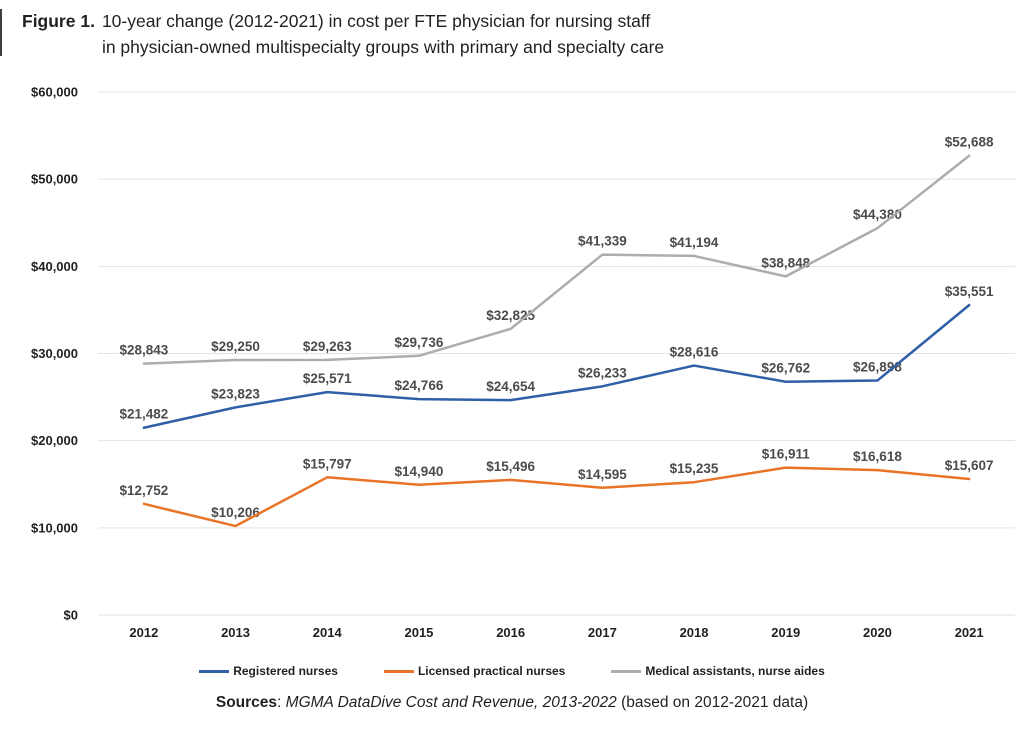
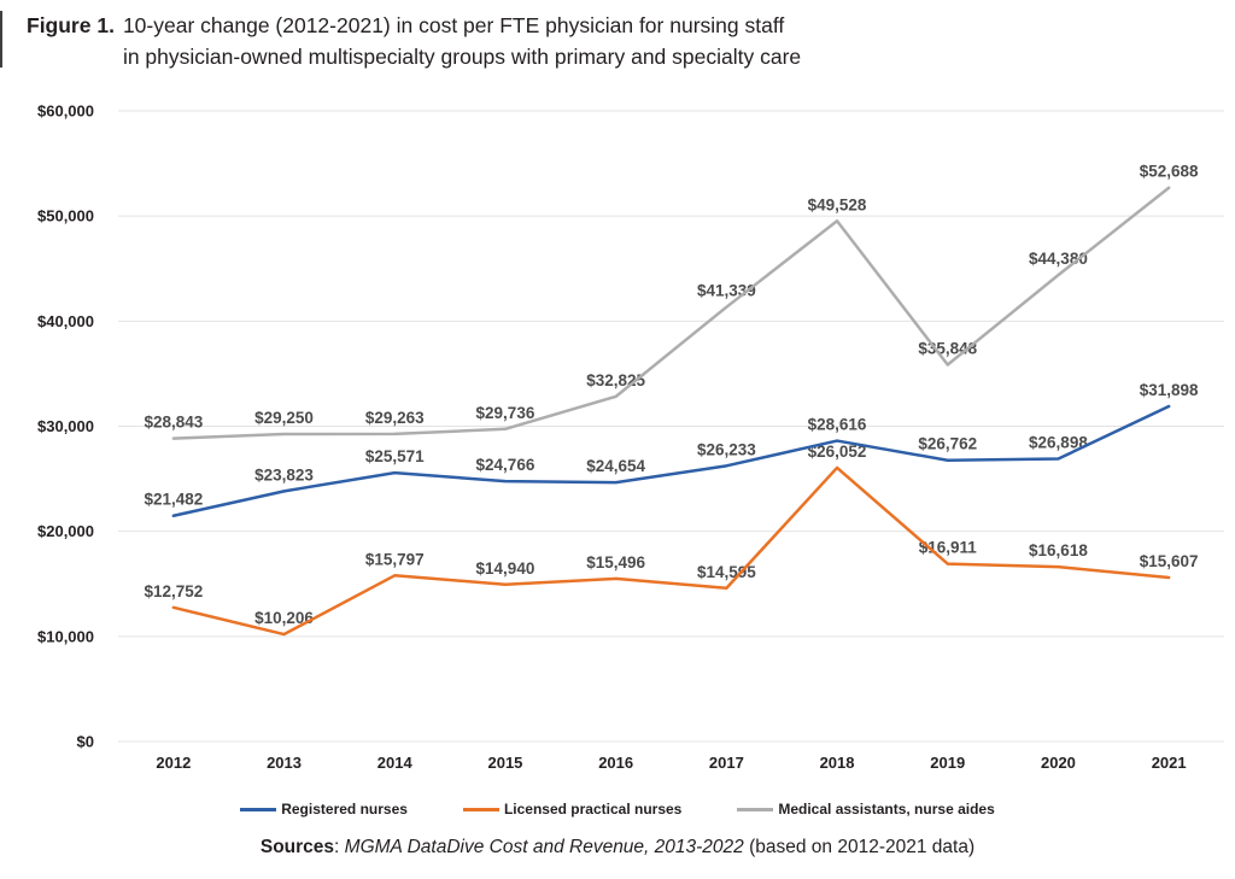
Licensed practical nurses/2018: $15,235 -> $26,052
Medical assistants, nurse aides/2018: $41,194 -> $49,528
Medical assistants, nurse aides/2019: $38,848 -> $35,848
Registered nurses/2021: $35,551 -> $31,898
